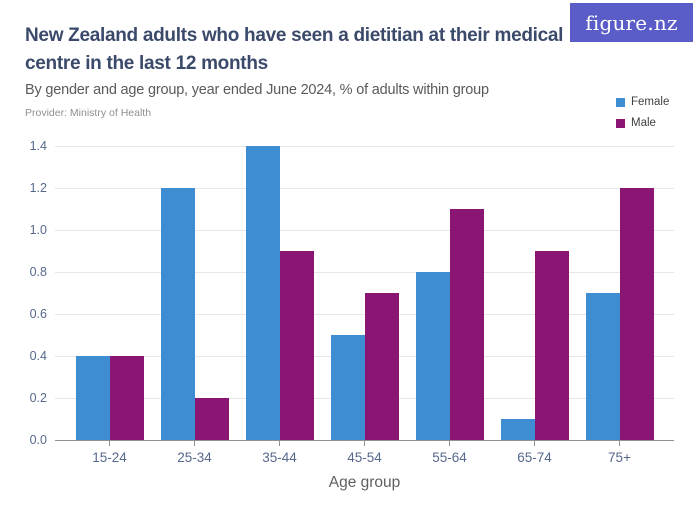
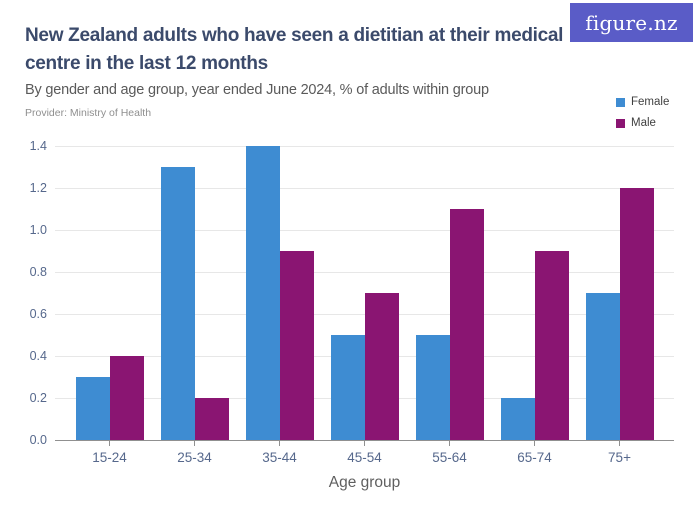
Female/15-24: 0.4 -> 0.3
Female/25-34: 1.2 -> 1.3
Female/55-64: 0.8 -> 0.5
Female/65-74: 0.1 -> 0.2
